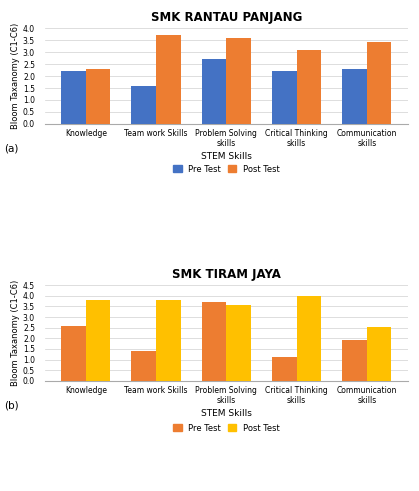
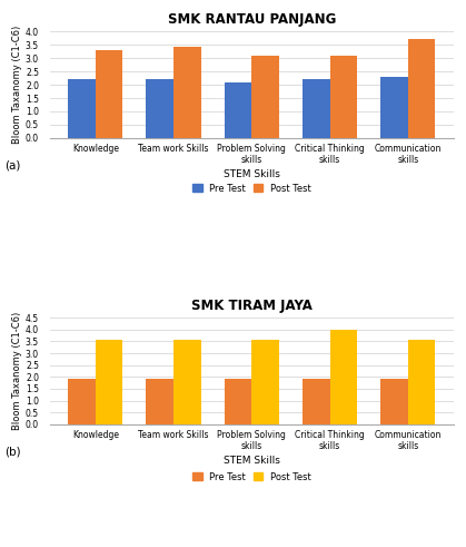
SMK RANTAU PANJANG/Post Test/Knowledge: 2.3 -> 3.3
SMK RANTAU PANJANG/Pre Test/Team work Skills: 1.6 -> 2.2
SMK RANTAU PANJANG/Post Test/Team work Skills: 3.7 -> 3.4
SMK RANTAU PANJANG/Pre Test/Problem Solving skills: 2.7 -> 2.1
SMK RANTAU PANJANG/Post Test/Problem Solving skills: 3.6 -> 3.1
SMK RANTAU PANJANG/Post Test/Communication skills: 3.4 -> 3.7
SMK TIRAM JAYA/Pre Test/Knowledge: 2.6 -> 1.9
SMK TIRAM JAYA/Post Test/Knowledge: 3.80 -> 3.55
SMK TIRAM JAYA/Pre Test/Team work Skills: 1.4 -> 1.9
SMK TIRAM JAYA/Post Test/Team work Skills: 3.80 -> 3.55
SMK TIRAM JAYA/Pre Test/Problem Solving skills: 3.7 -> 1.9
SMK TIRAM JAYA/Pre Test/Critical Thinking skills: 1.1 -> 1.9
SMK TIRAM JAYA/Post Test/Communication skills: 2.55 -> 3.55
